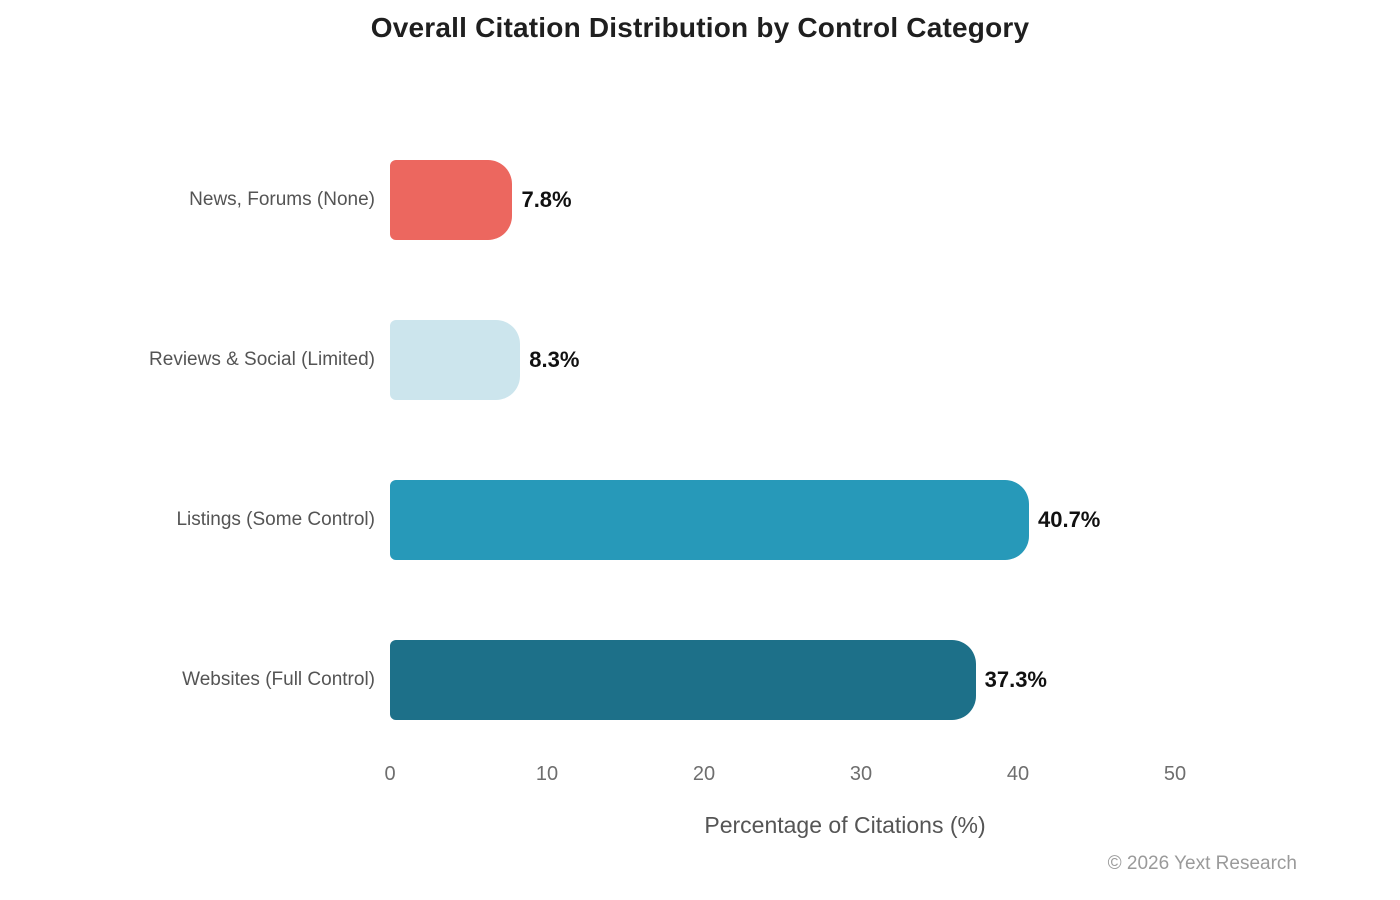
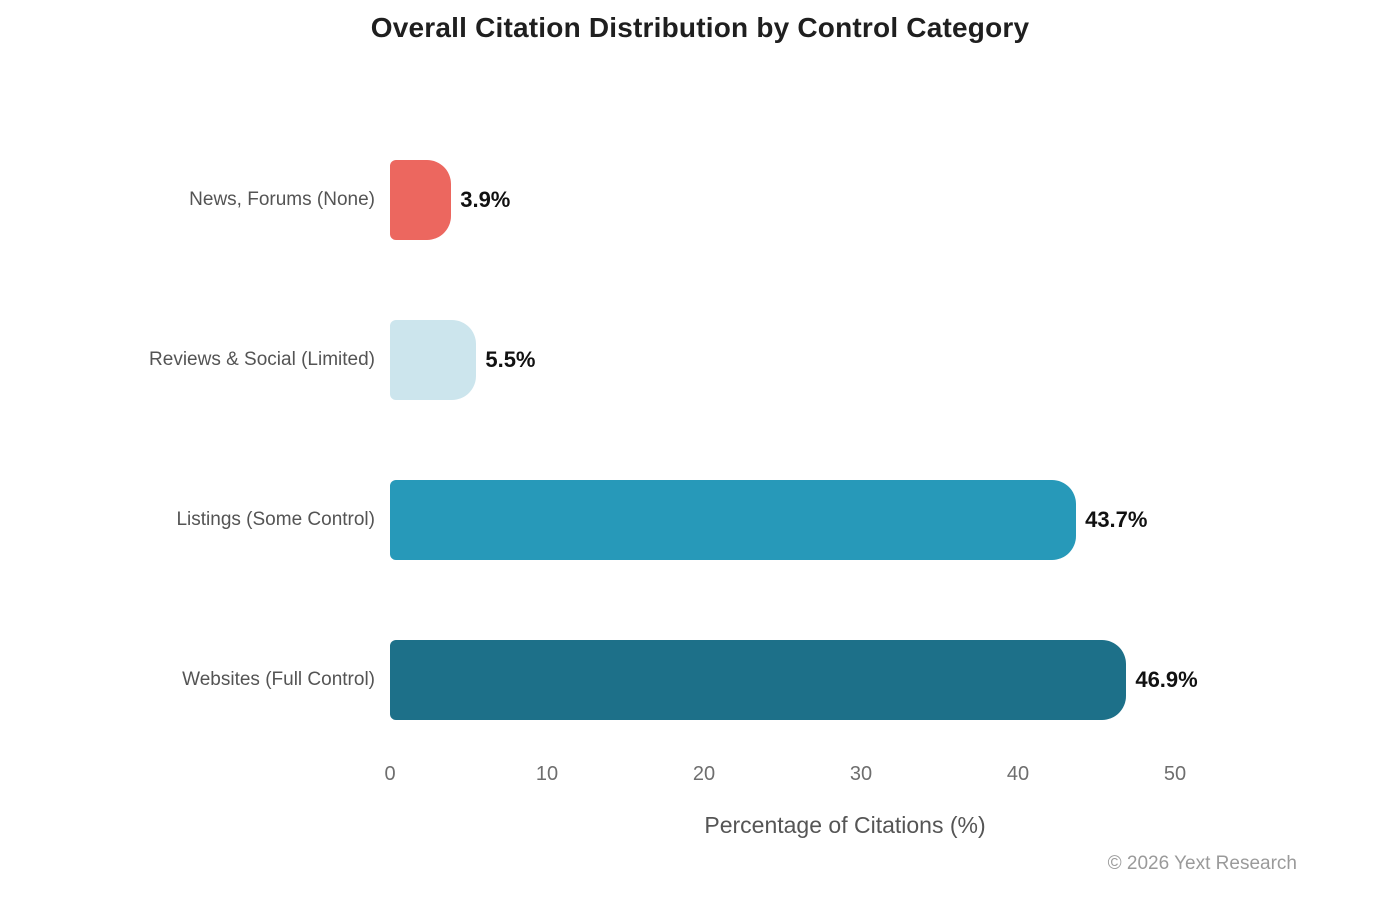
News, Forums (None): 7.8% -> 3.9%
Reviews & Social (Limited): 8.3% -> 5.5%
Listings (Some Control): 40.7% -> 43.7%
Websites (Full Control): 37.3% -> 46.9%
